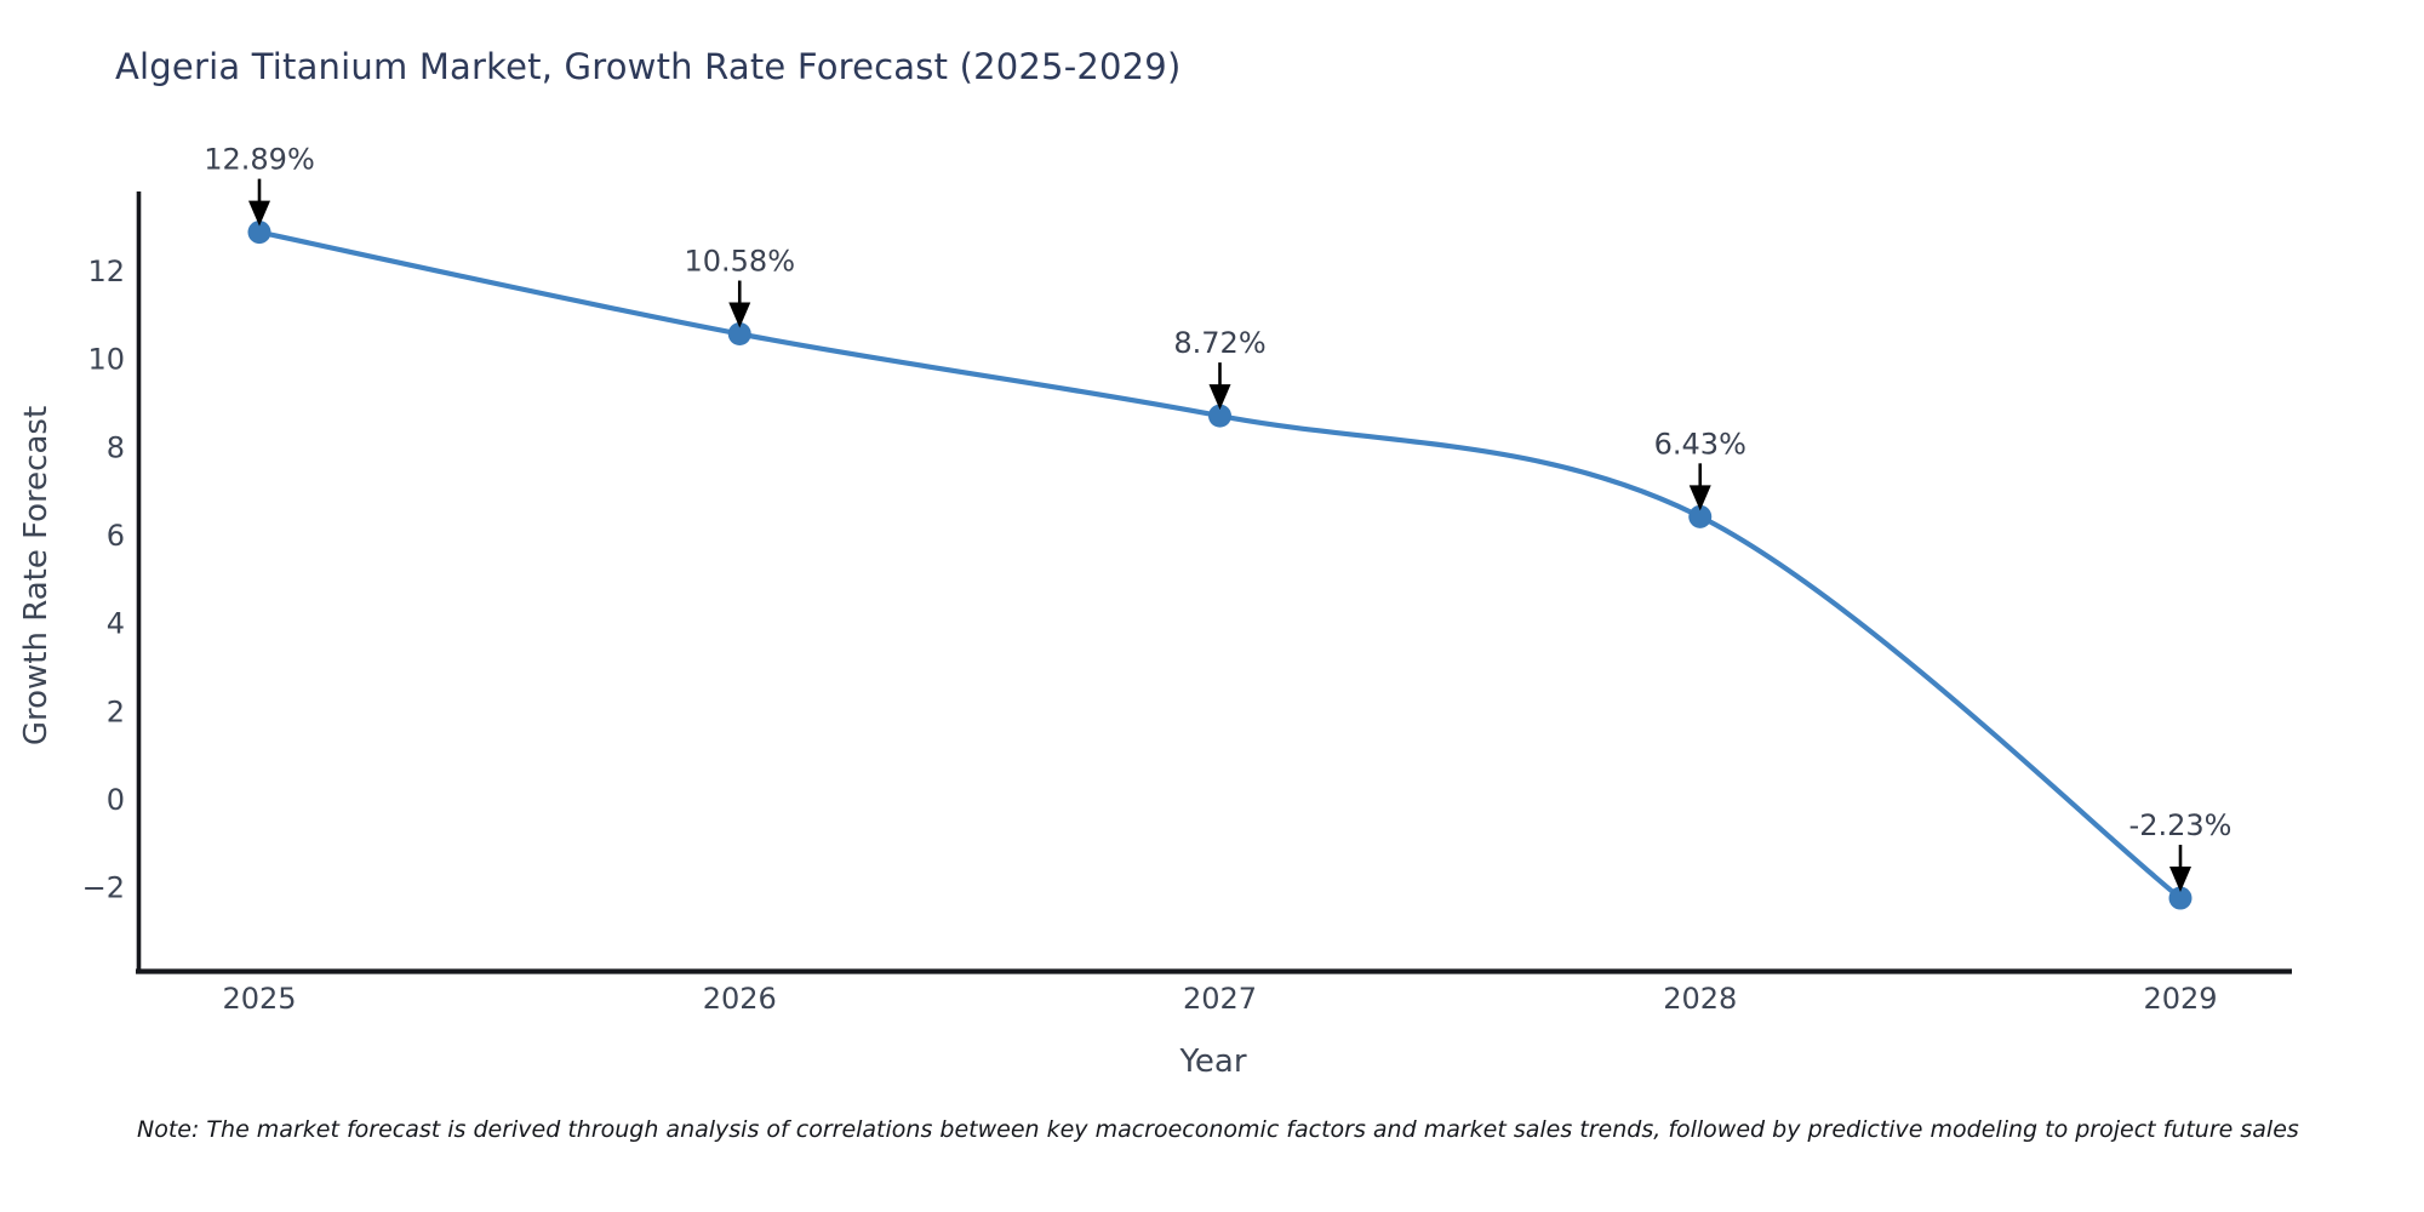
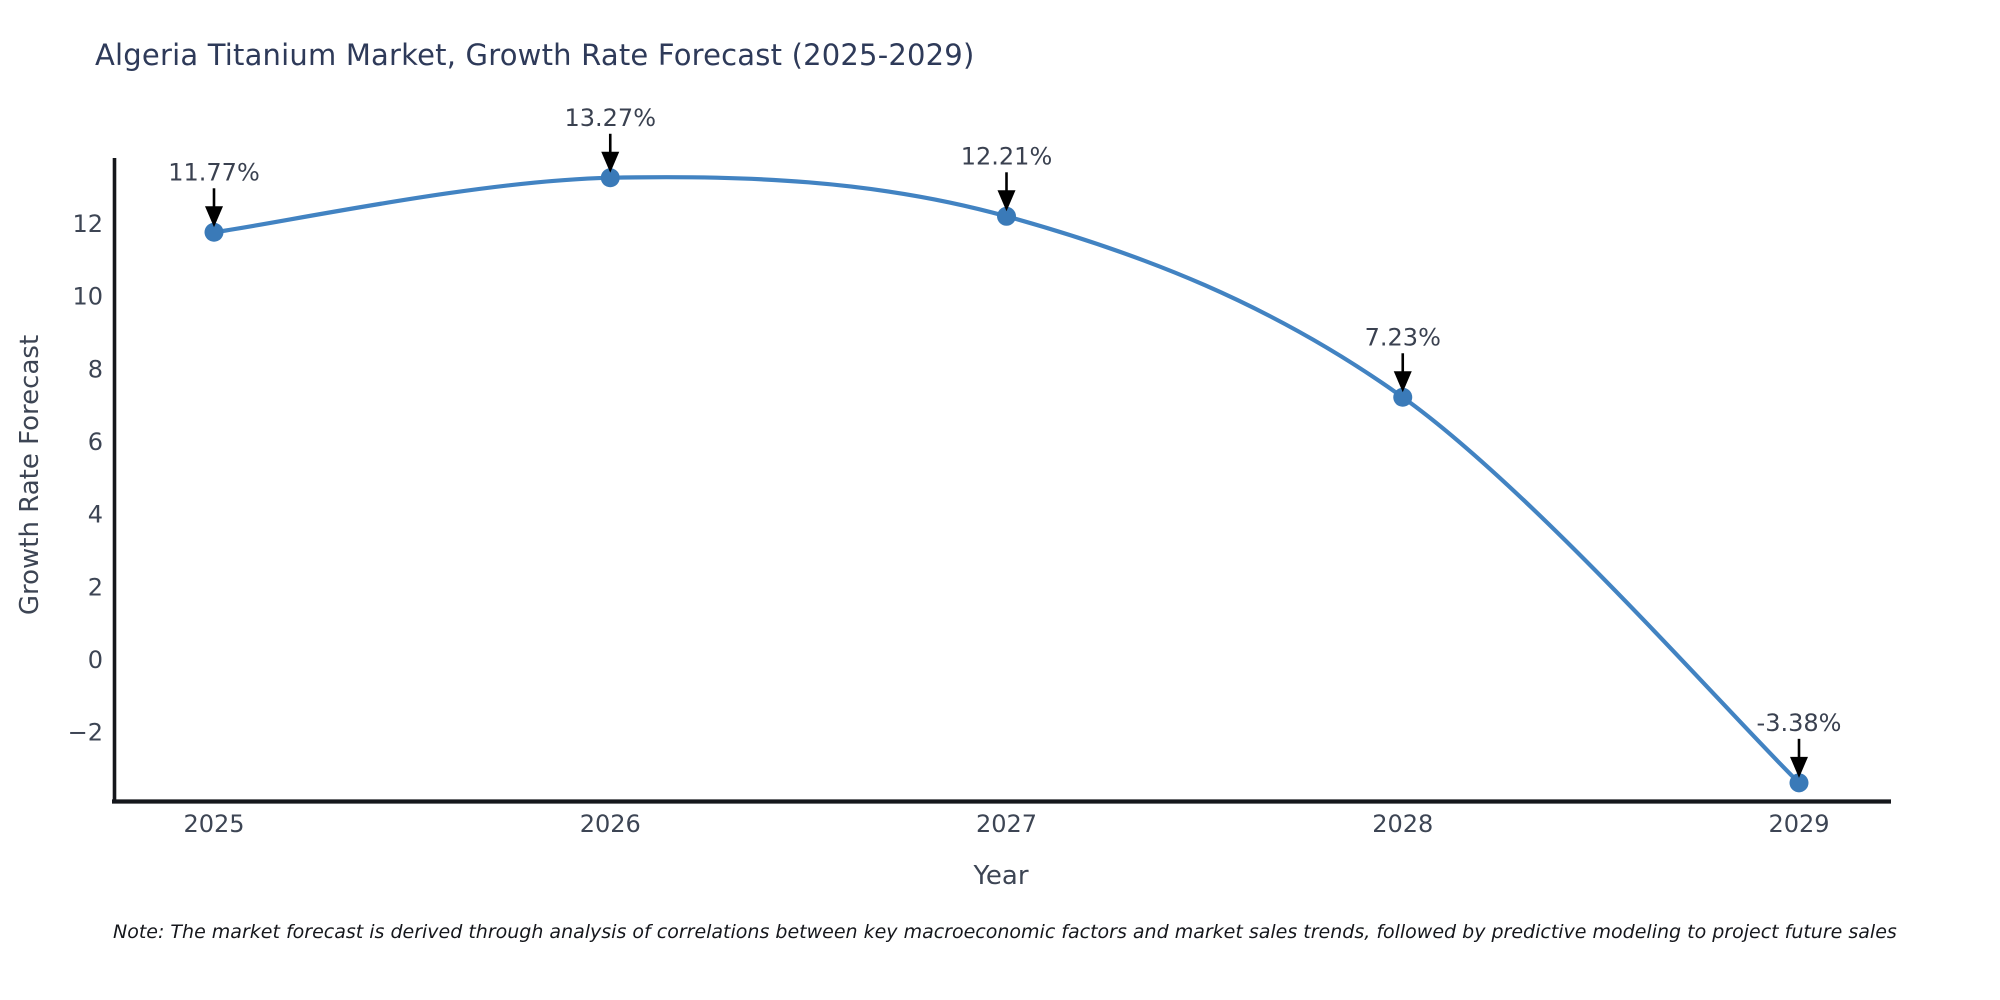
2025: 12.89% -> 11.77%
2026: 10.58% -> 13.27%
2027: 8.72% -> 12.21%
2028: 6.43% -> 7.23%
2029: -2.23% -> -3.38%
